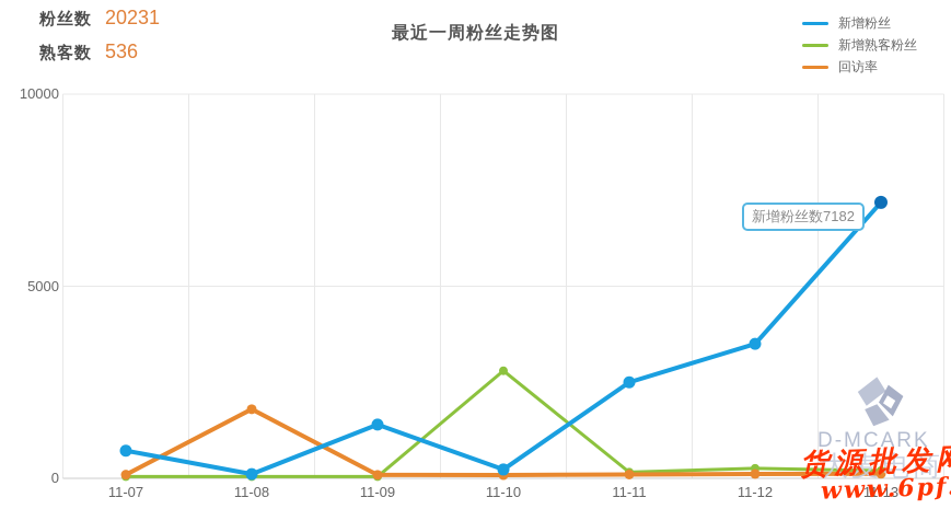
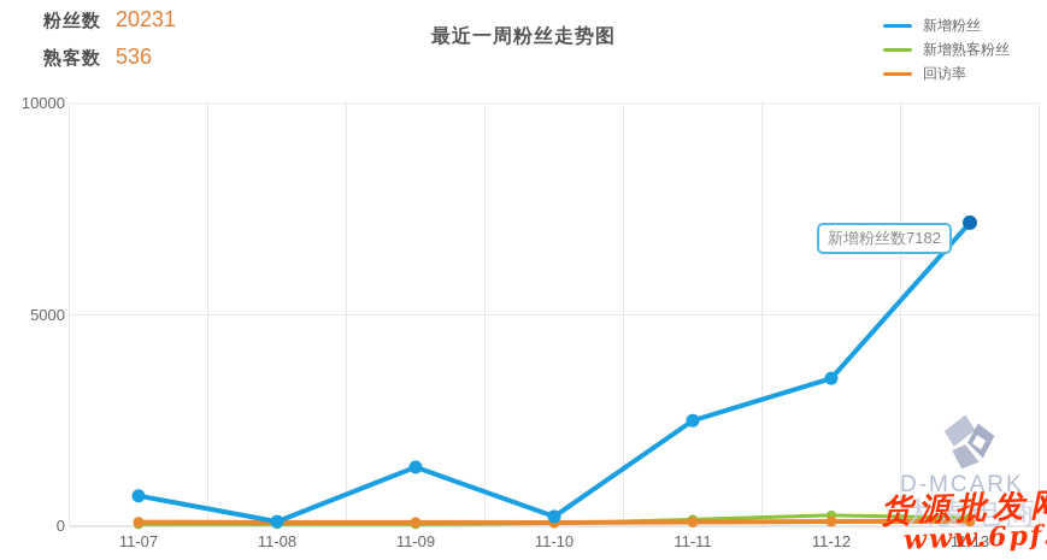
回访率/11-08: 1800 -> 100
新增熟客粉丝/11-10: 2800 -> 100
